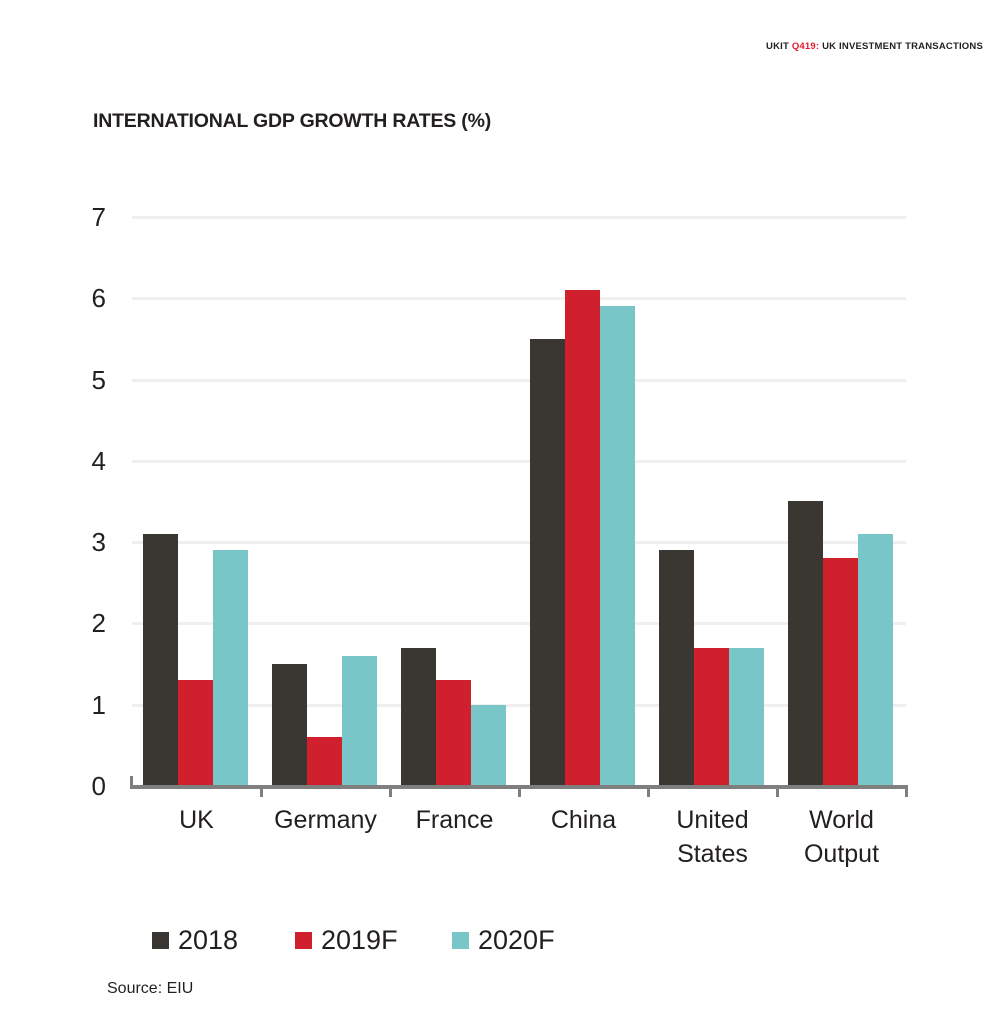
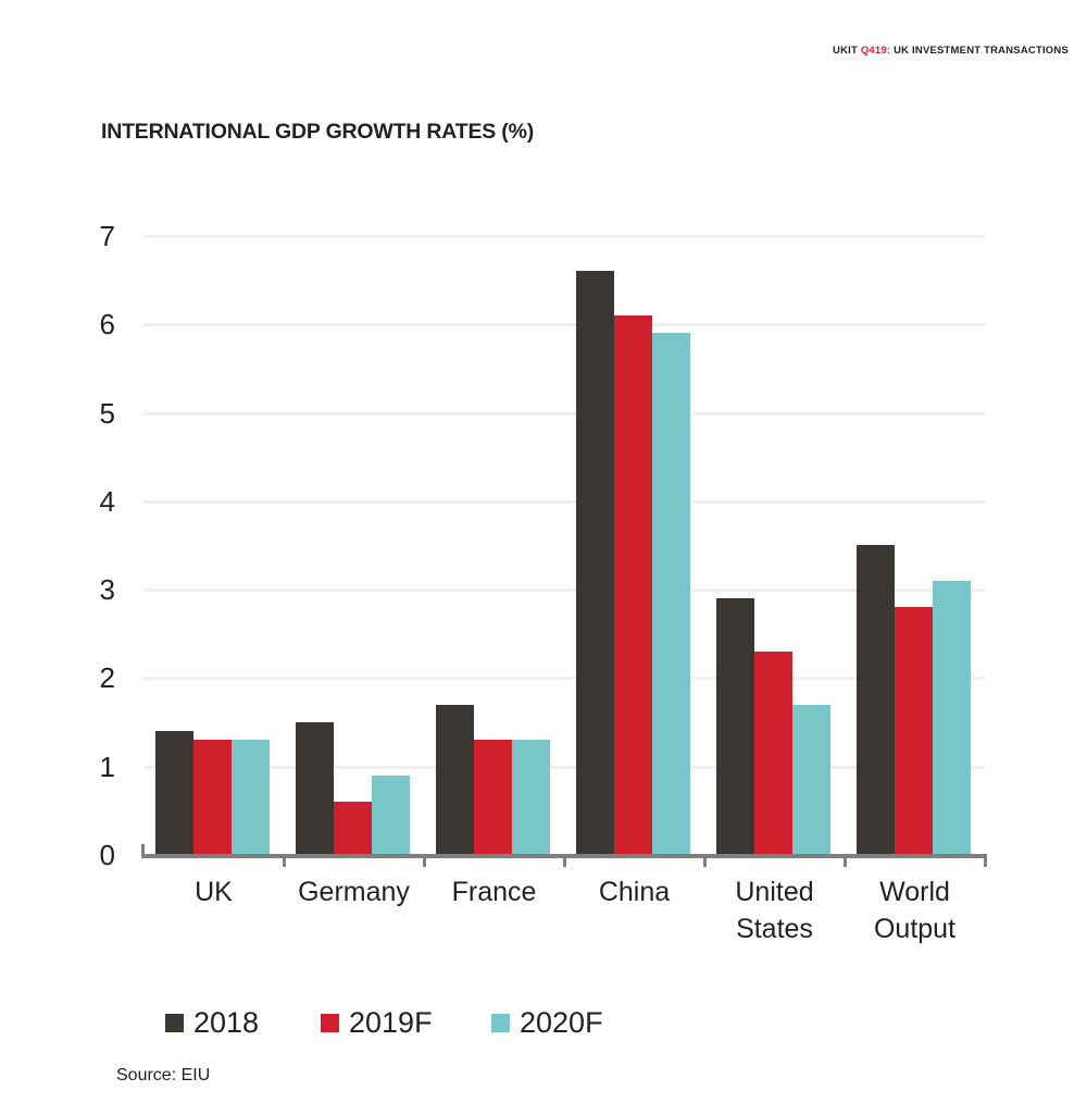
2018/UK: 3.1 -> 1.4
2020F/UK: 2.9 -> 1.3
2020F/Germany: 1.6 -> 0.9
2020F/France: 1.0 -> 1.3
2018/China: 5.5 -> 6.6
2019F/United States: 1.7 -> 2.3
